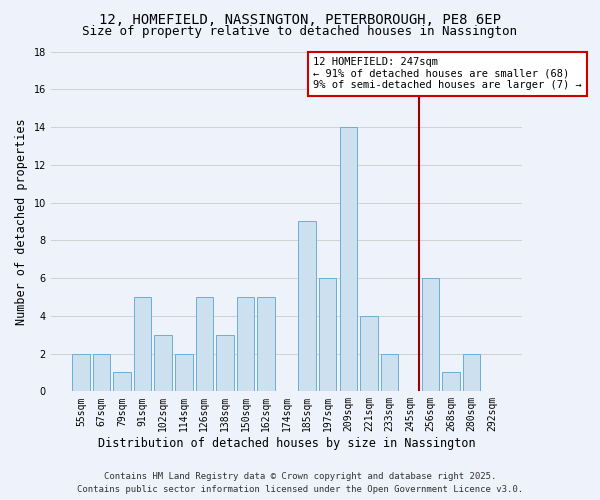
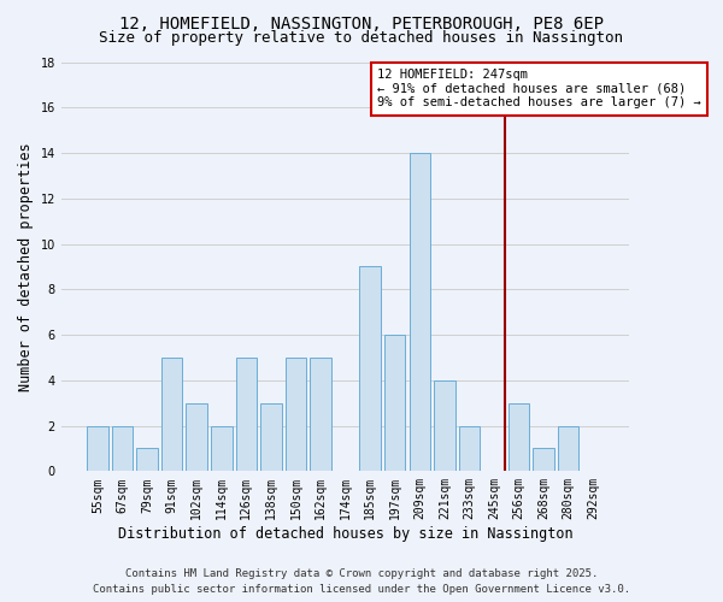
256sqm: 6 -> 3
